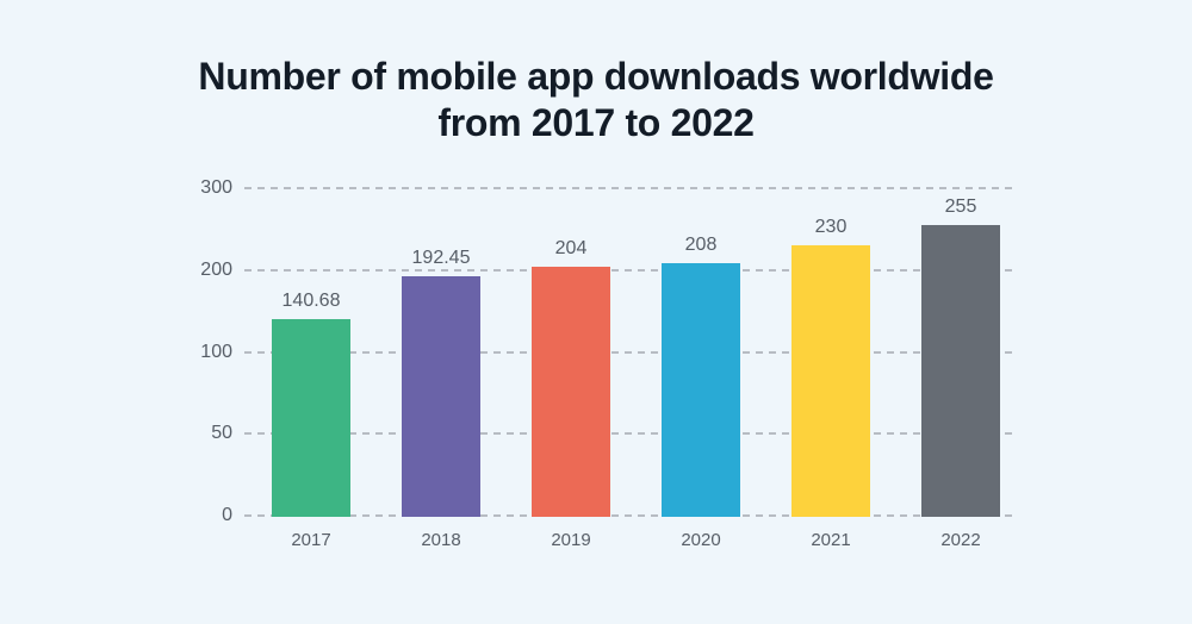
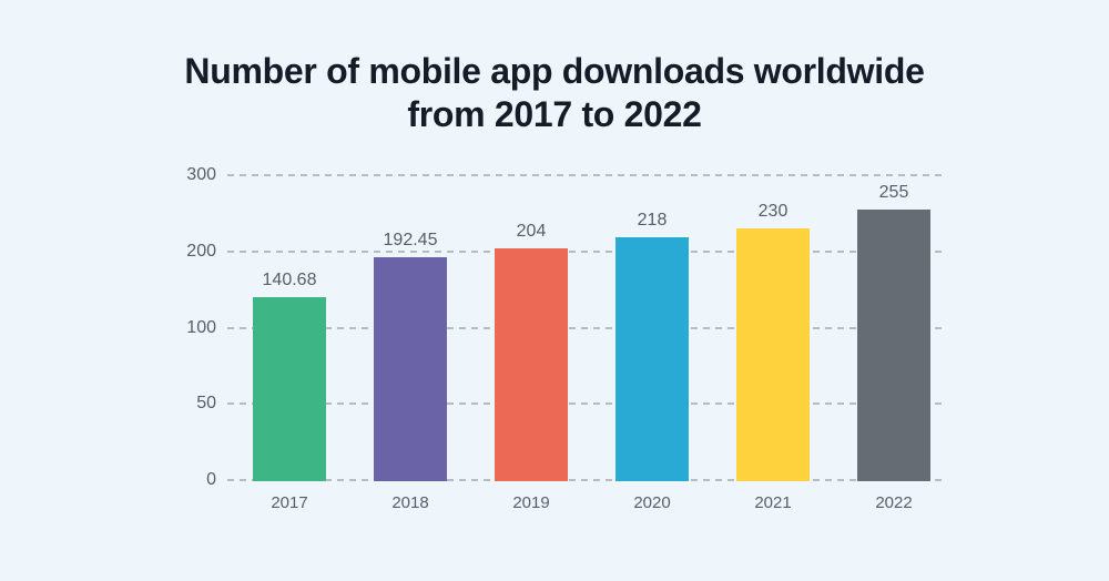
2020: 208 -> 218
